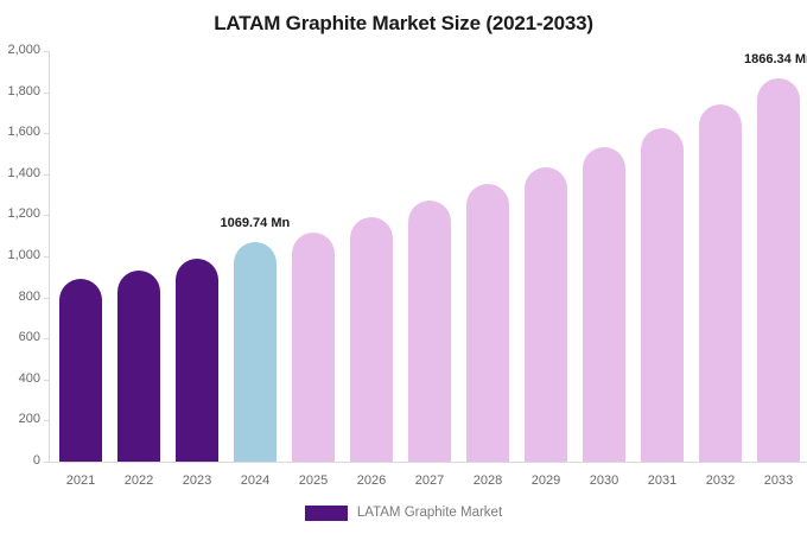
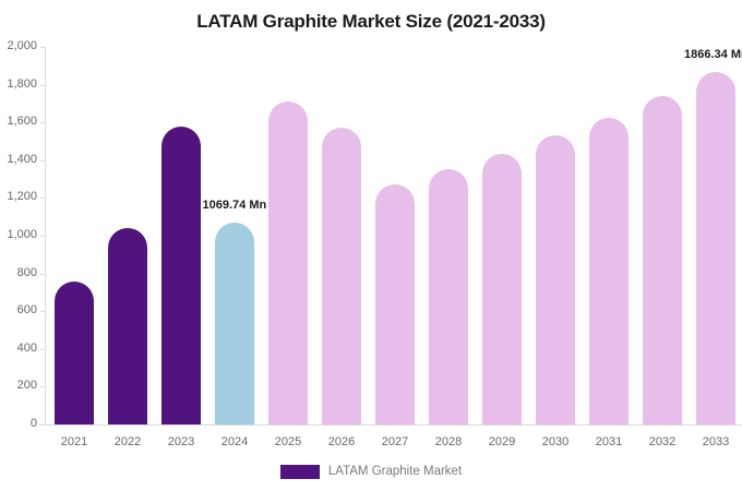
2021: 890 -> 760
2022: 930 -> 1040
2023: 990 -> 1580
2025: 1120 -> 1710
2026: 1190 -> 1570
